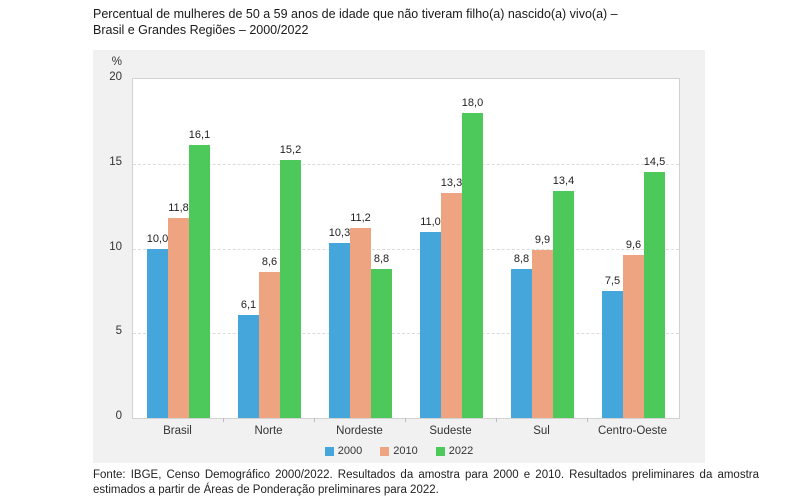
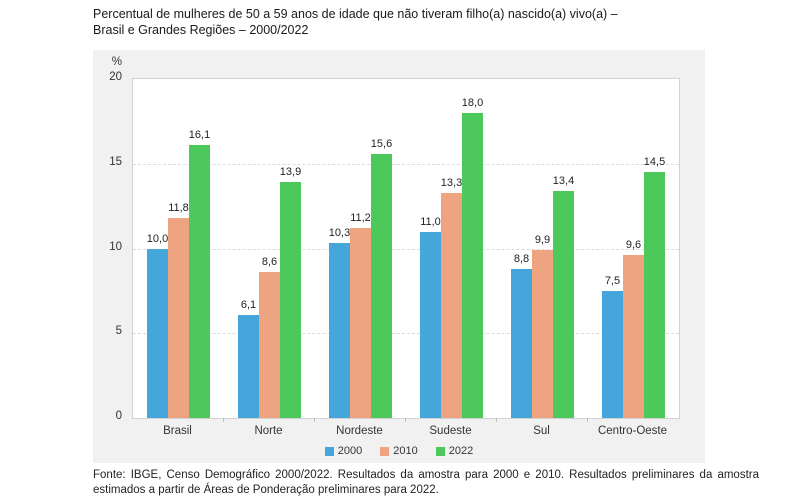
2022/Norte: 15,2 -> 13,9
2022/Nordeste: 8,8 -> 15,6
